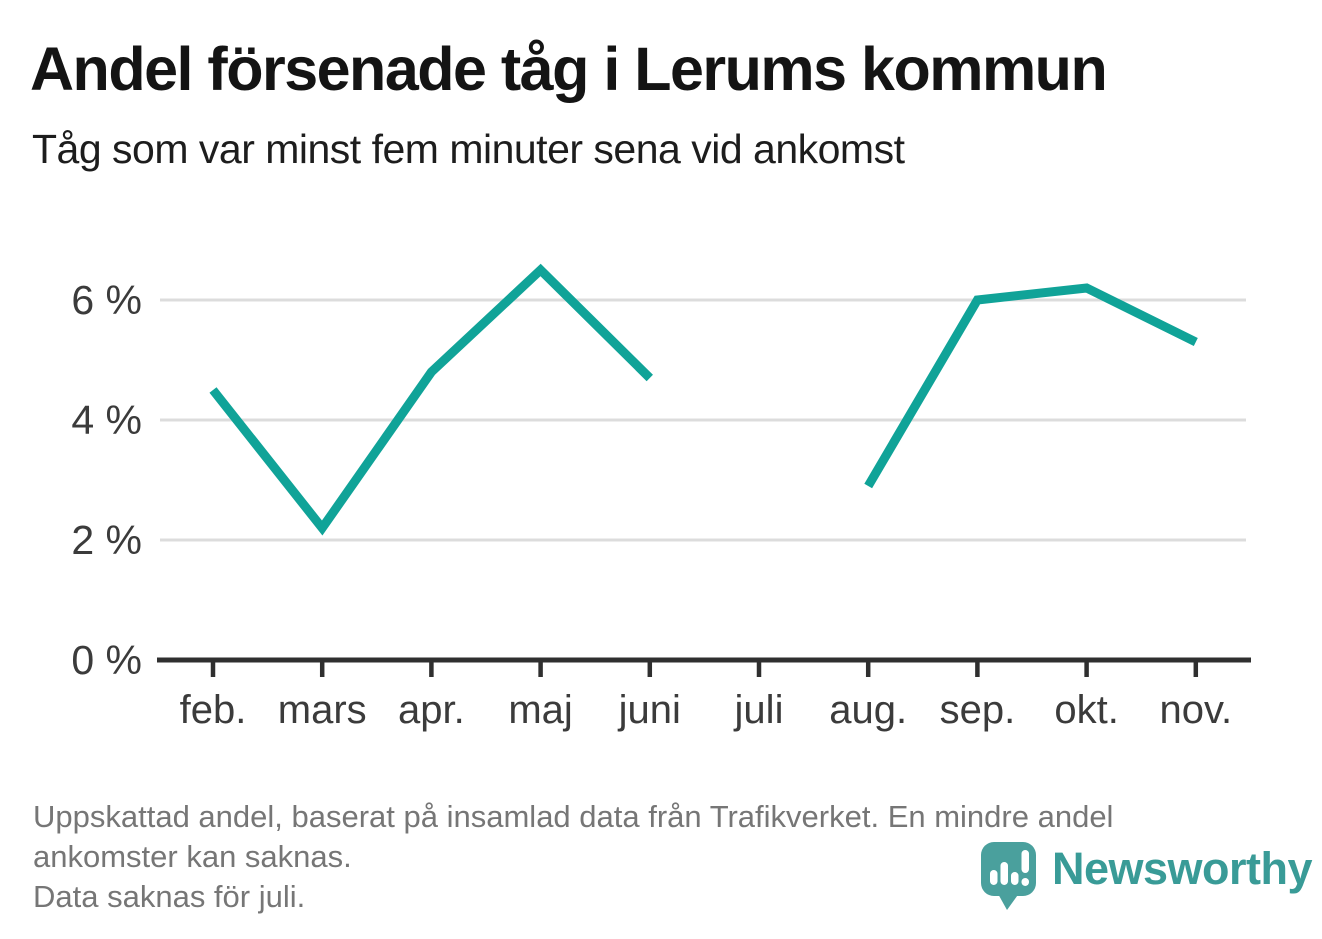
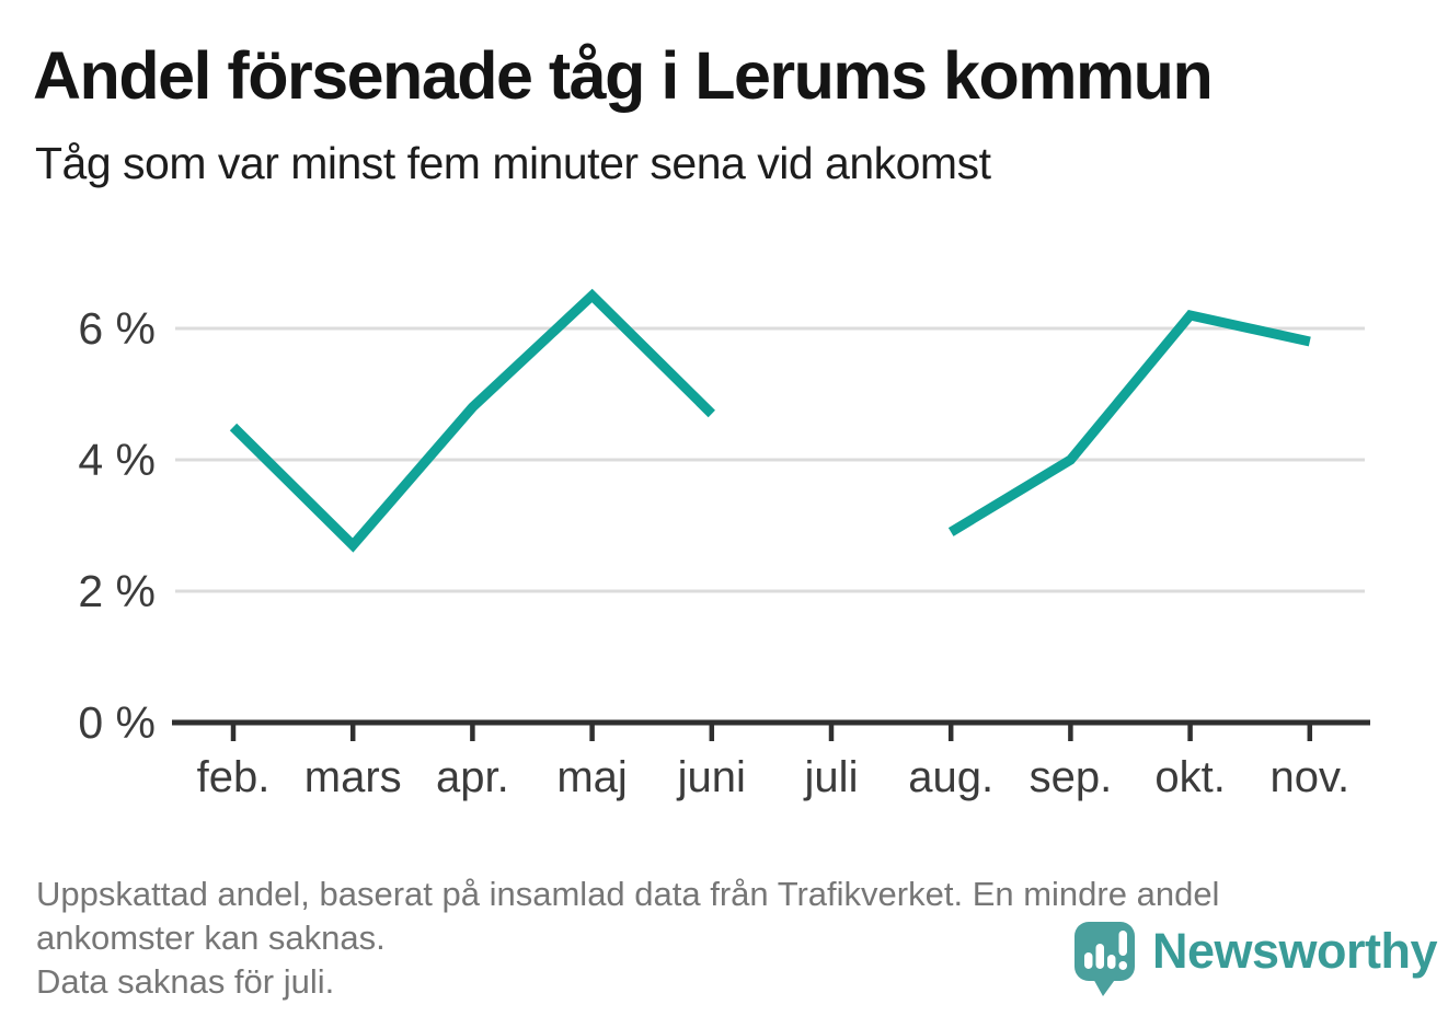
mars: 2.2% -> 2.7%
sep.: 6.0% -> 4.0%
nov.: 5.3% -> 5.8%
